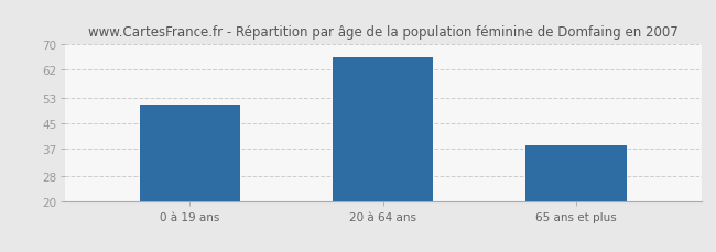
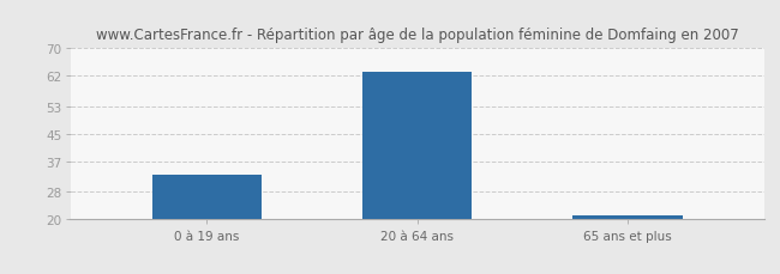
0 à 19 ans: 51 -> 33
20 à 64 ans: 66 -> 63
65 ans et plus: 38 -> 21
